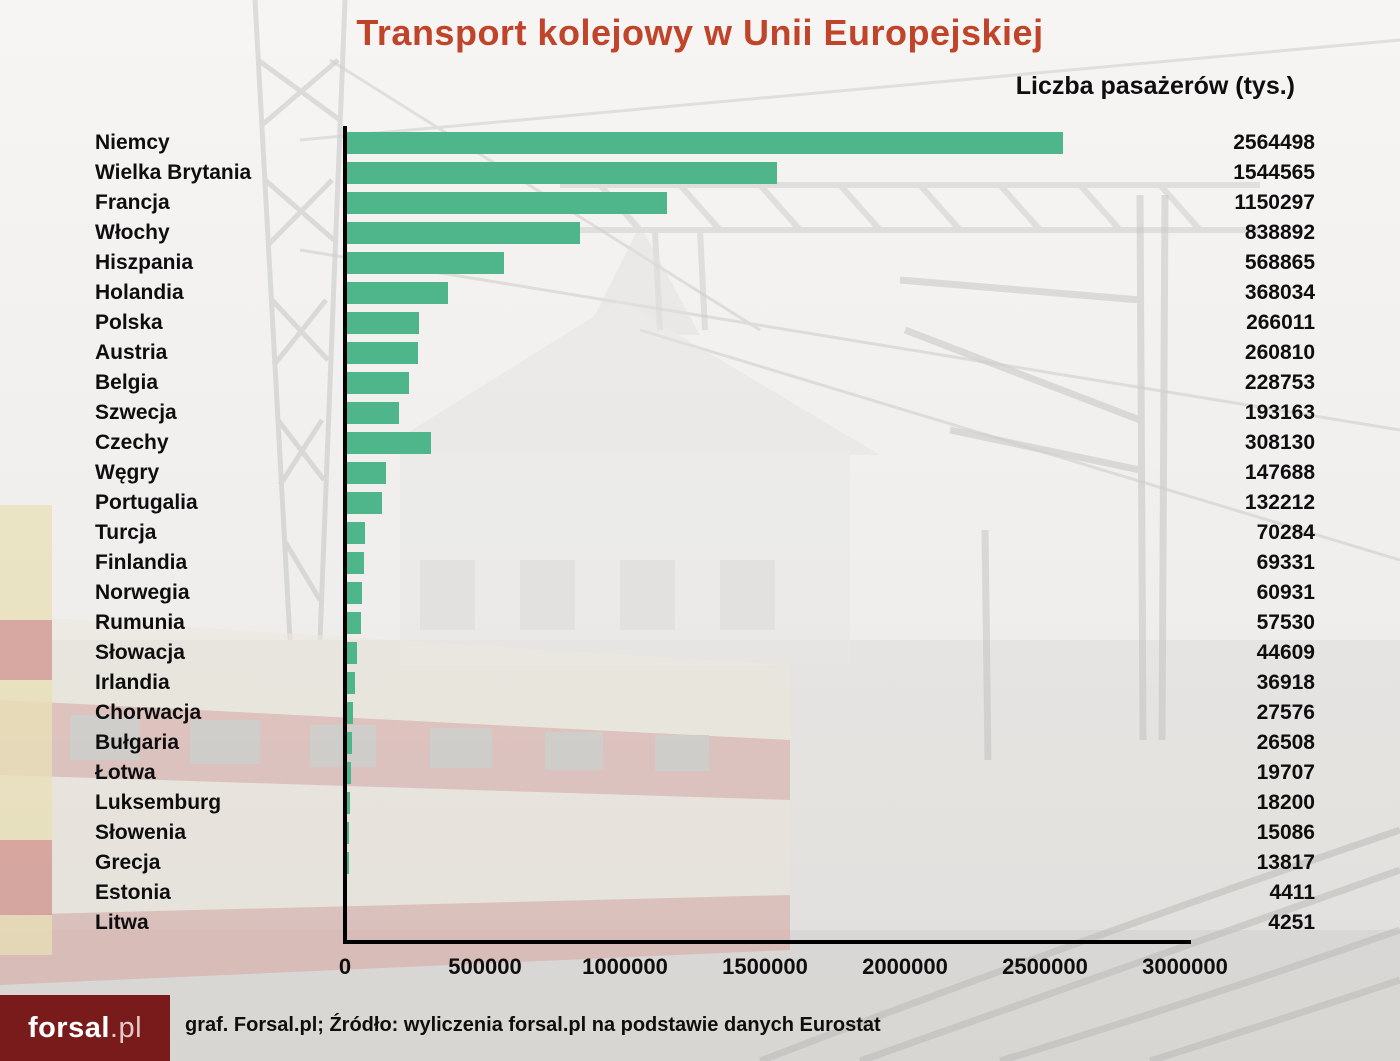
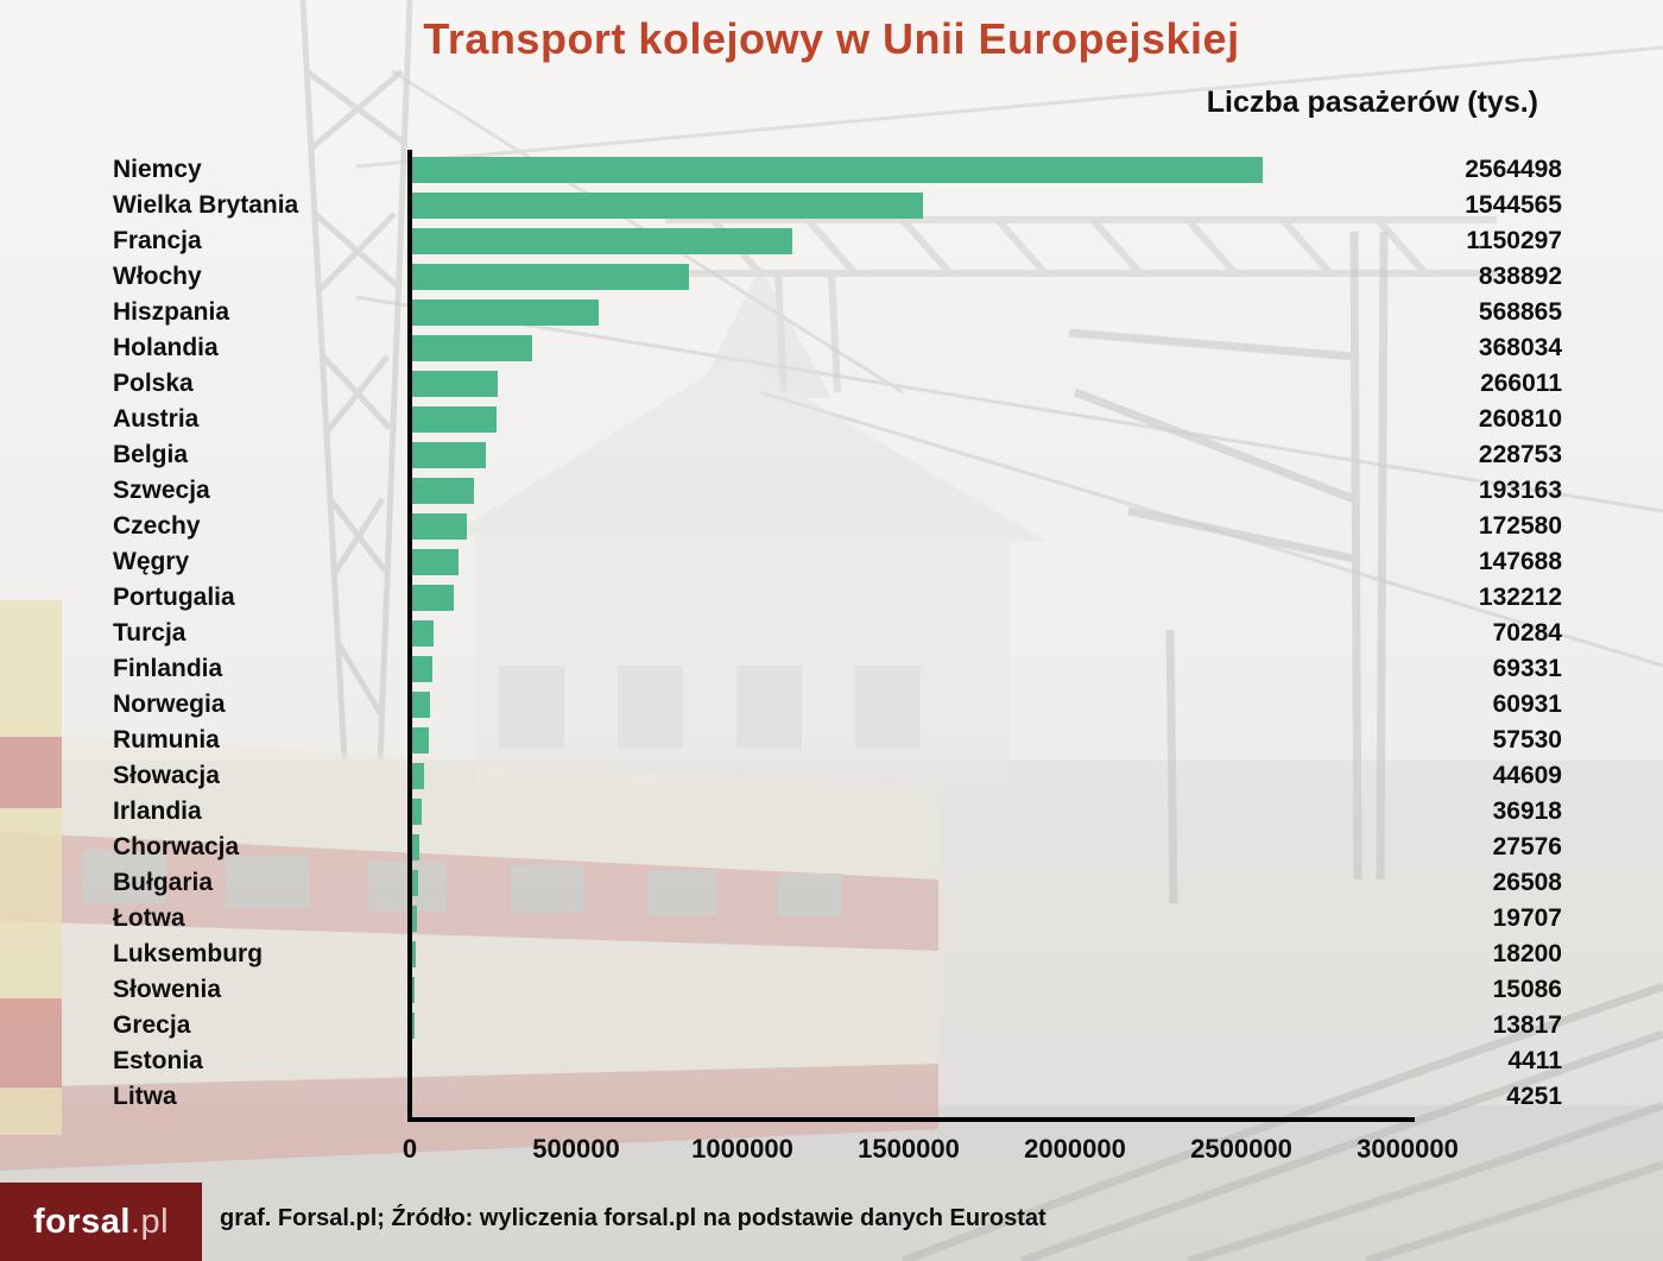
Czechy: 308130 -> 172580
